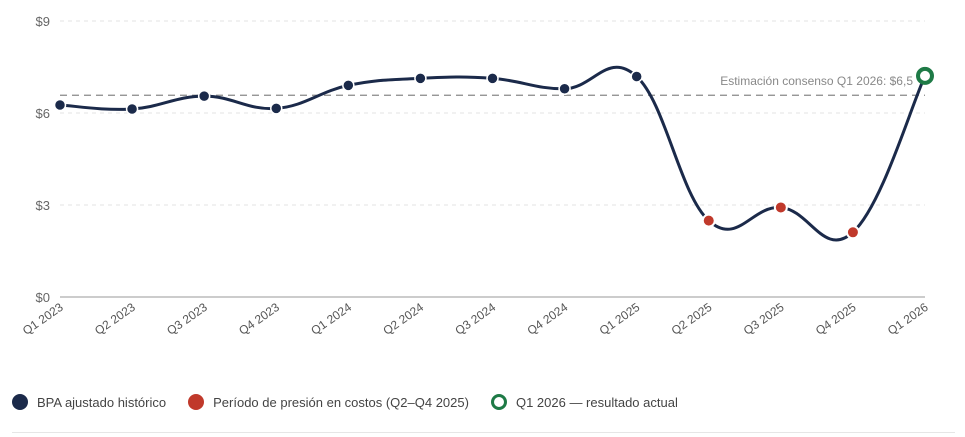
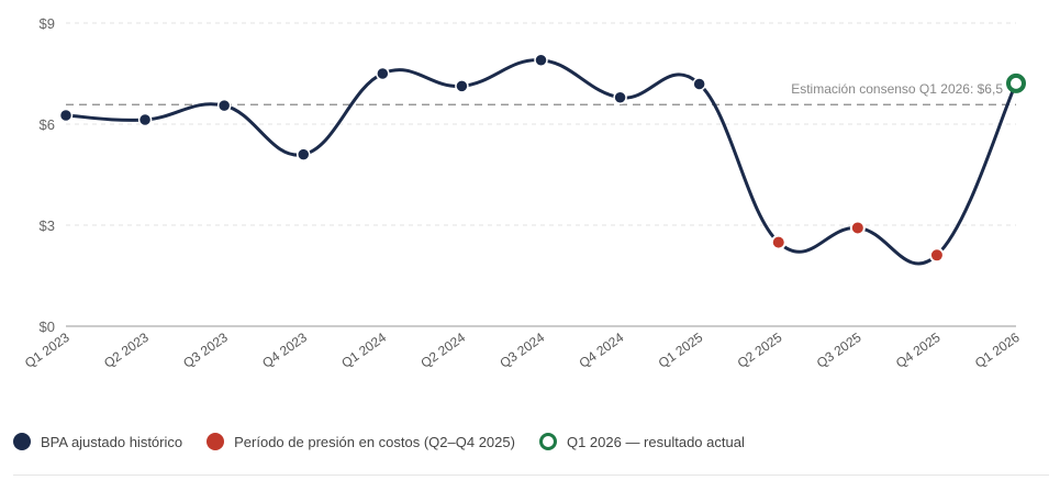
Q4 2023: $6.2 -> $5.1
Q1 2024: $6.9 -> $7.5
Q3 2024: $7.1 -> $7.9
